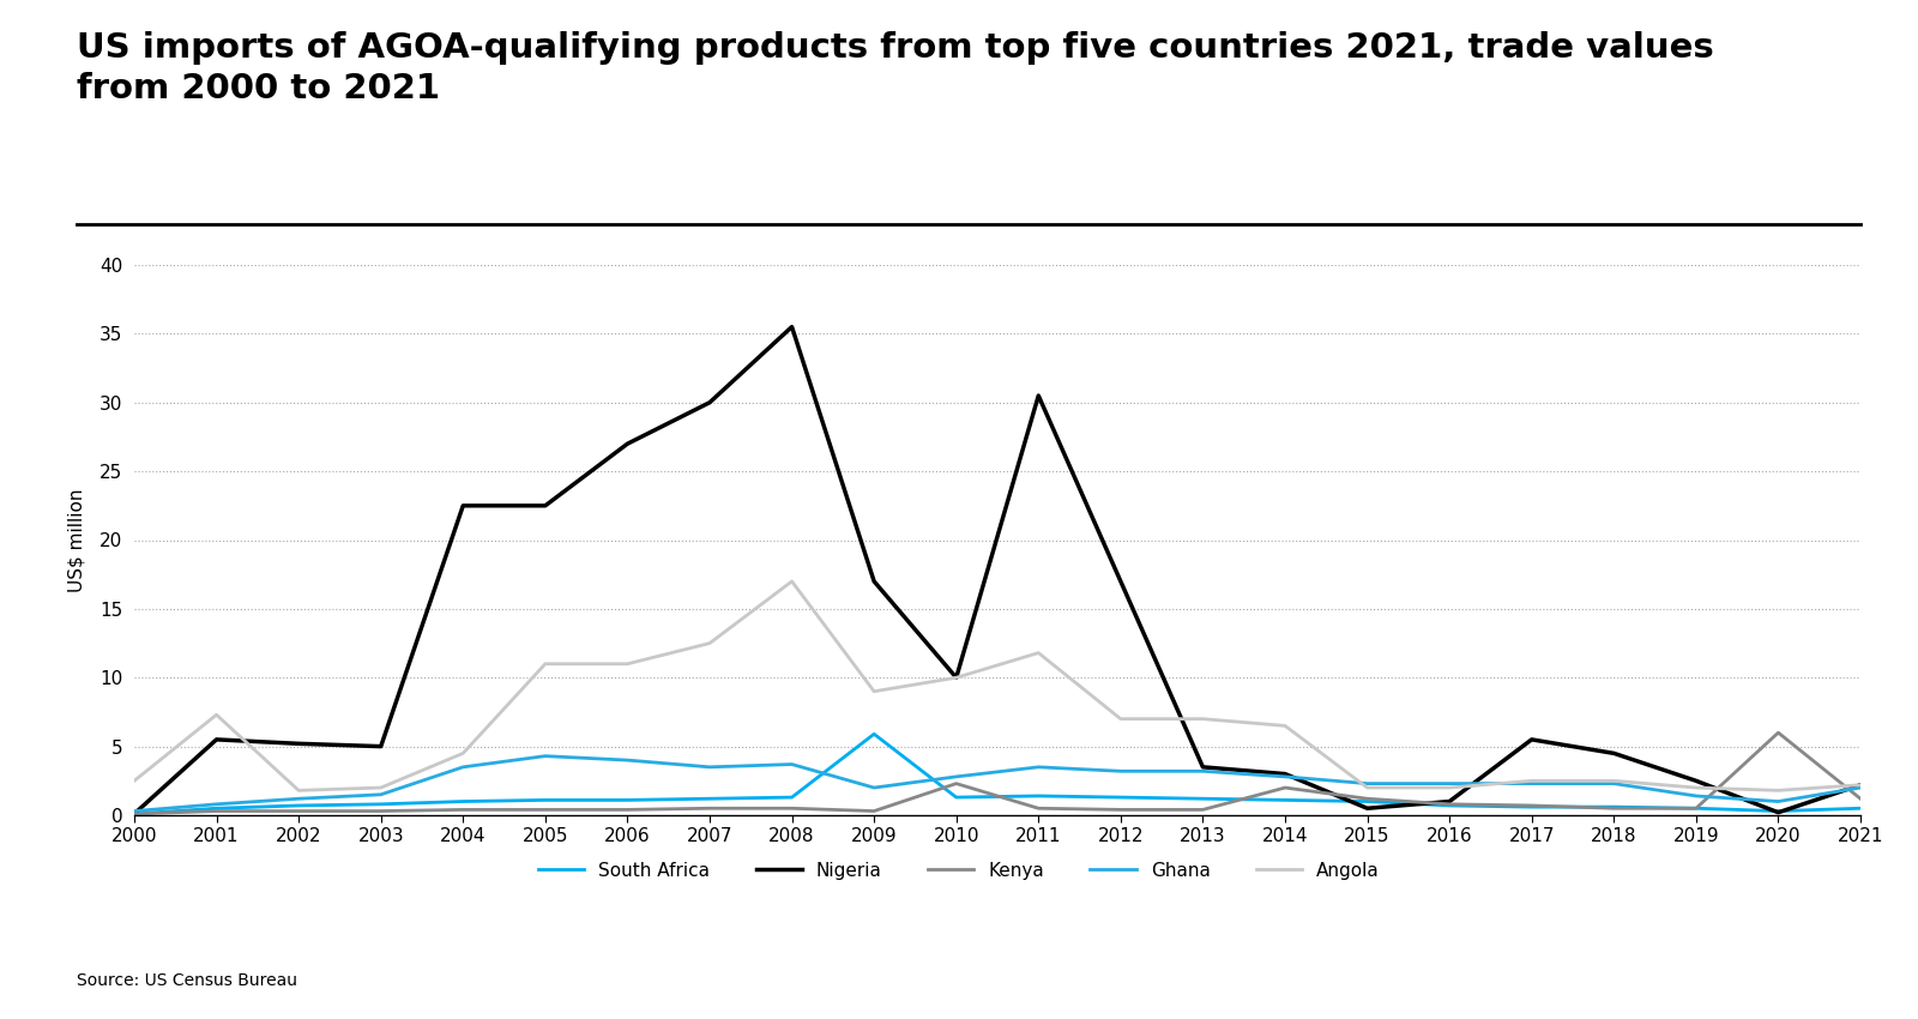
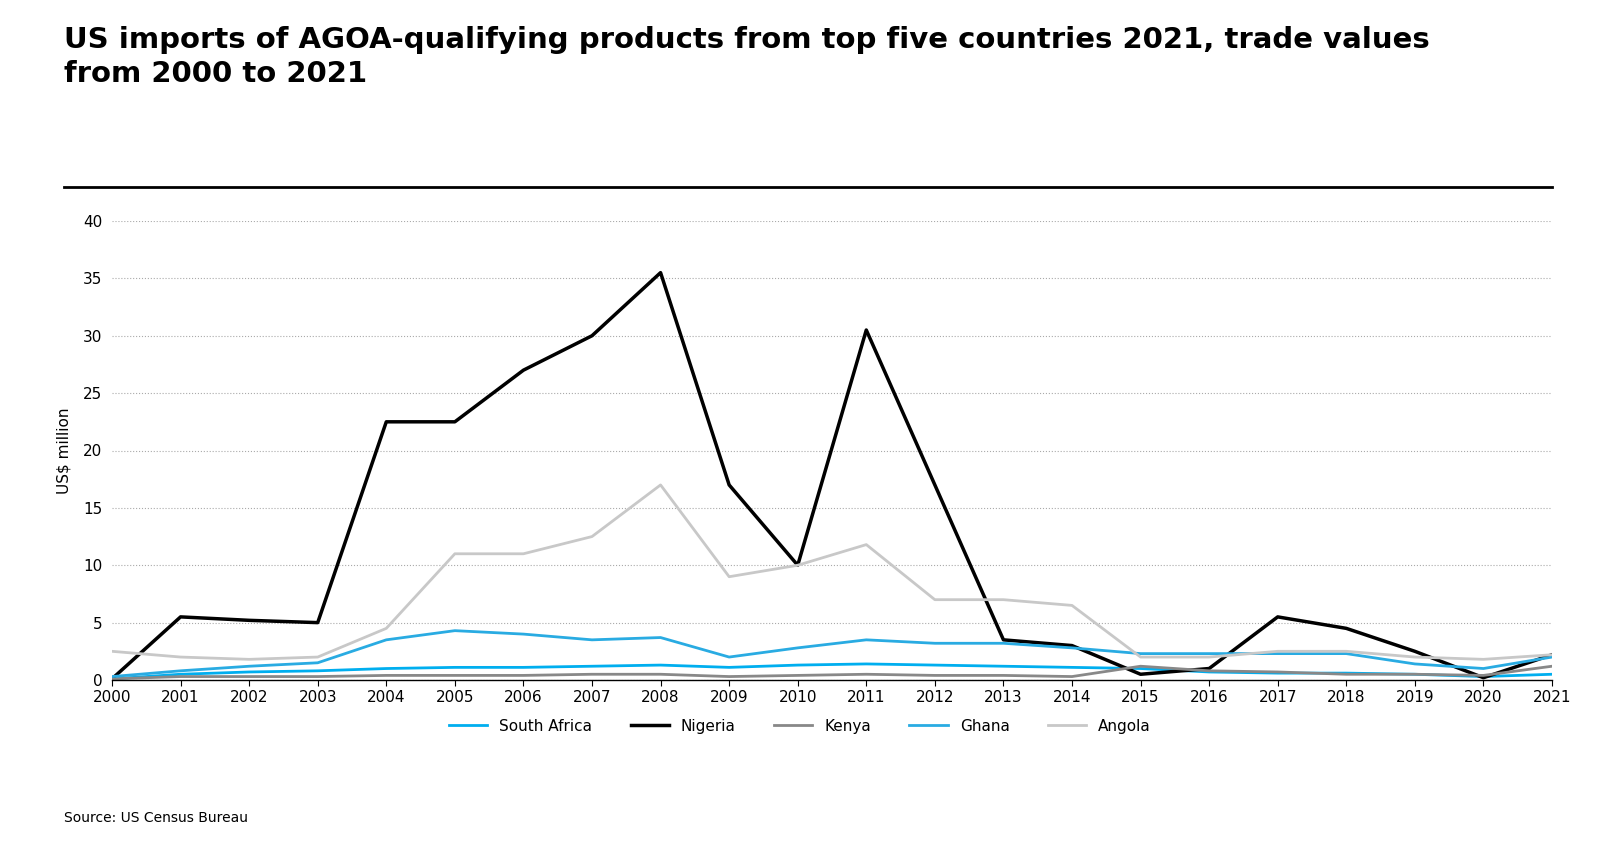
Angola/2001: 7.3 -> 2.0
South Africa/2009: 5.9 -> 1.1
Kenya/2010: 2.3 -> 0.4
Kenya/2014: 2.0 -> 0.3
Kenya/2020: 6.0 -> 0.4
